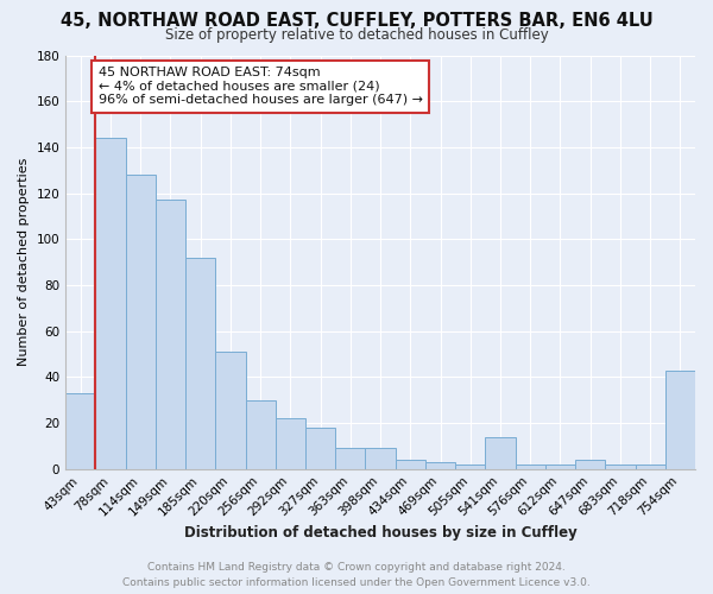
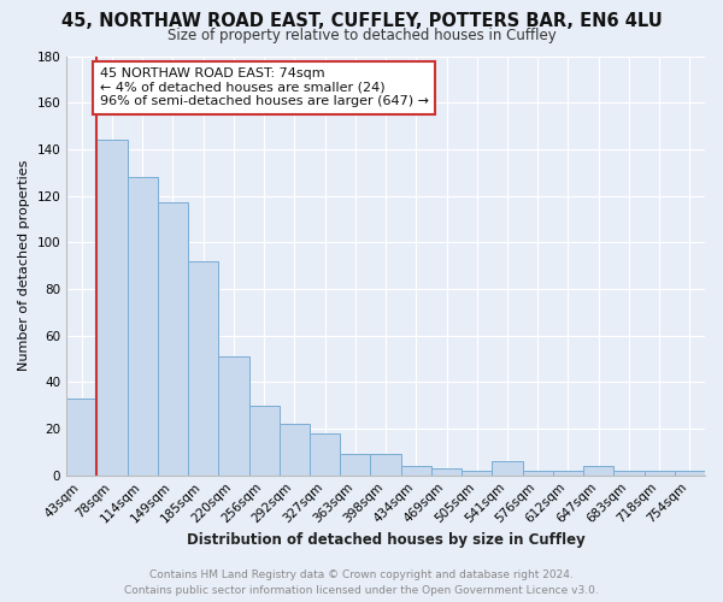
541sqm: 14 -> 6
754sqm: 43 -> 2
